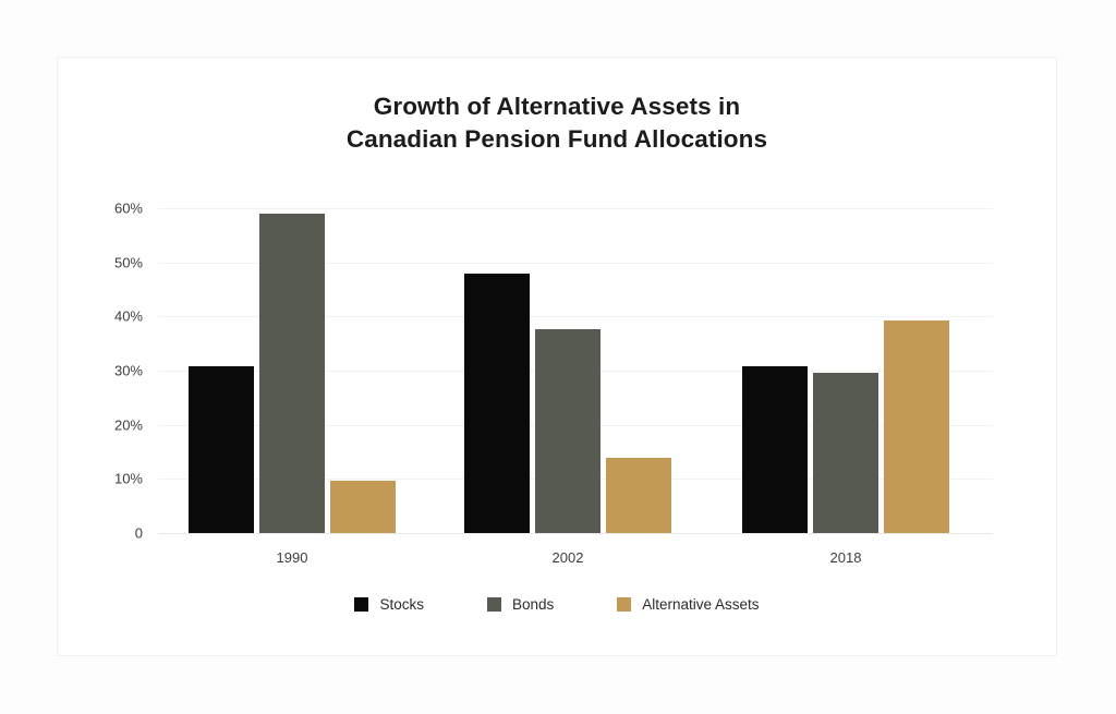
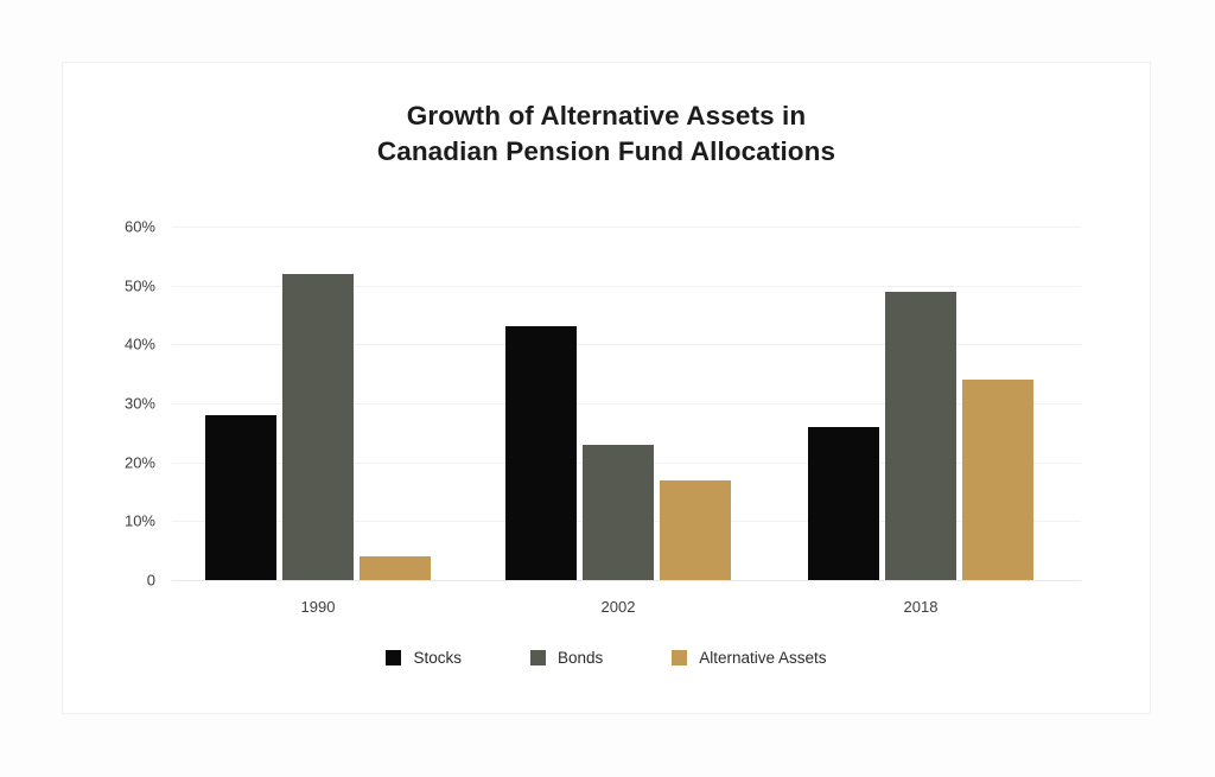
Stocks/1990: 31% -> 28%
Bonds/1990: 59% -> 52%
Alternative Assets/1990: 10% -> 4%
Stocks/2002: 48% -> 43%
Bonds/2002: 38% -> 23%
Alternative Assets/2002: 14% -> 17%
Stocks/2018: 31% -> 26%
Bonds/2018: 30% -> 49%
Alternative Assets/2018: 39% -> 34%
